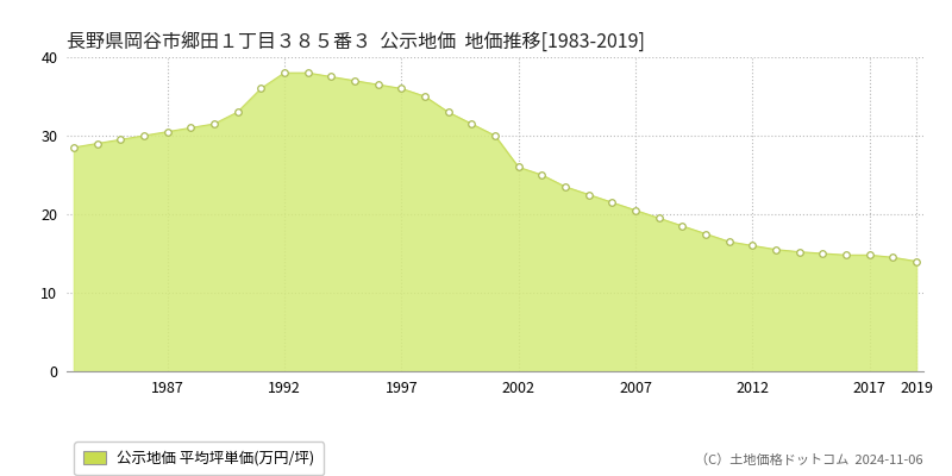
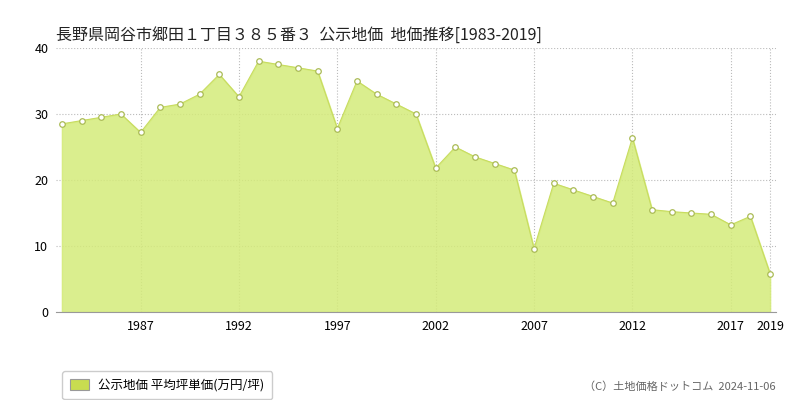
1987: 30.5 -> 27.2
1992: 38.0 -> 32.6
1997: 36.0 -> 27.8
2002: 26.0 -> 21.8
2007: 20.5 -> 9.6
2012: 16.0 -> 26.4
2017: 14.8 -> 13.2
2019: 14.0 -> 5.8
